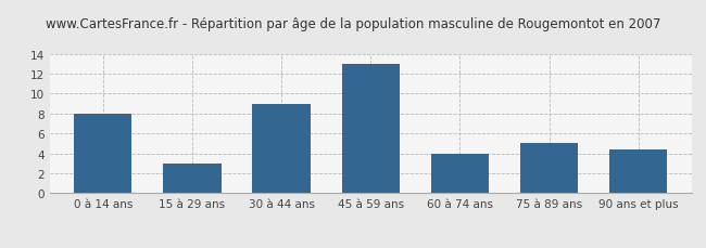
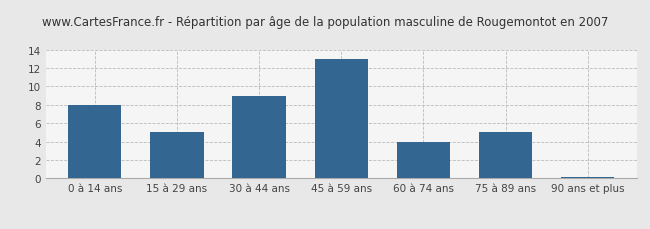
15 à 29 ans: 3.0 -> 5.0
90 ans et plus: 4.4 -> 0.2
